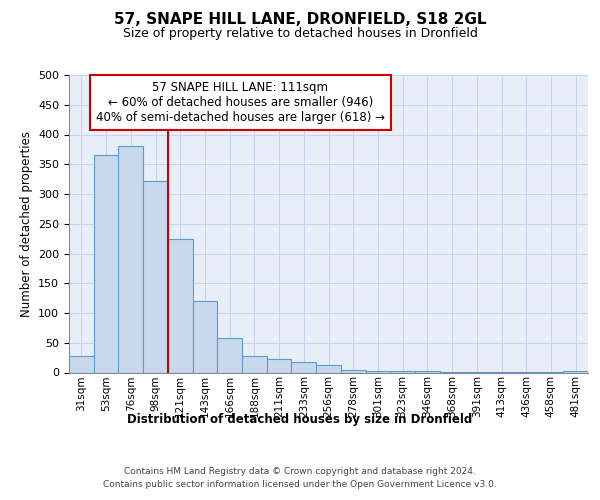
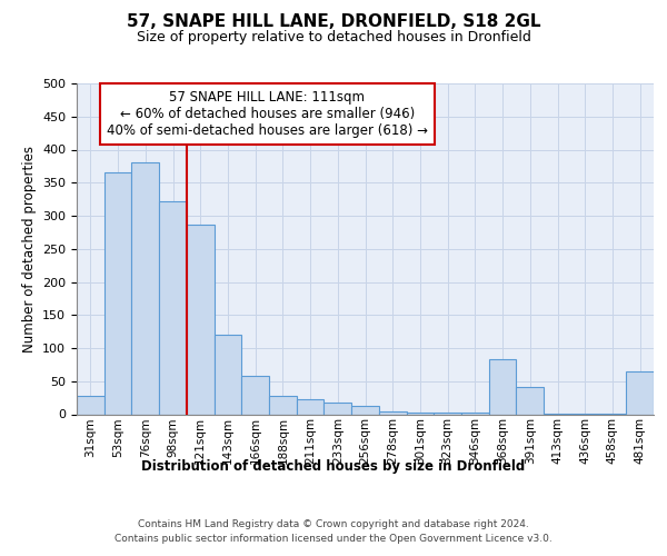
121sqm: 225 -> 286
368sqm: 1 -> 84
391sqm: 1 -> 42
481sqm: 2 -> 64
